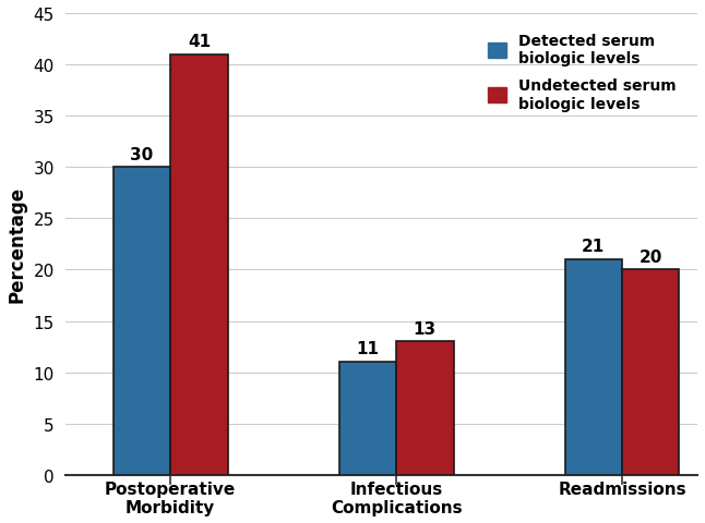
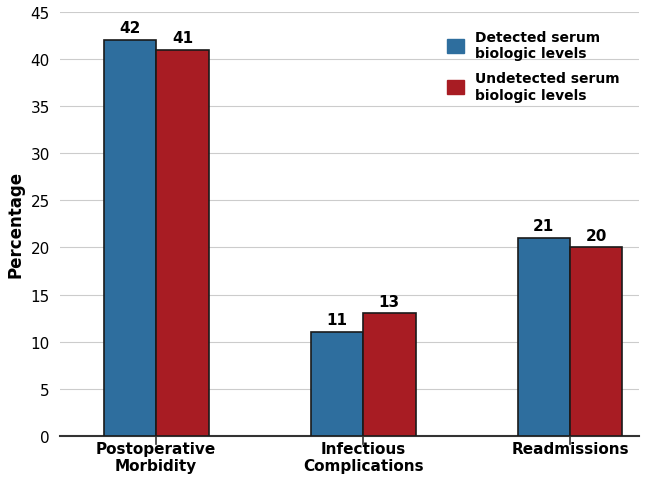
Detected serum biologic levels/Postoperative Morbidity: 30 -> 42
